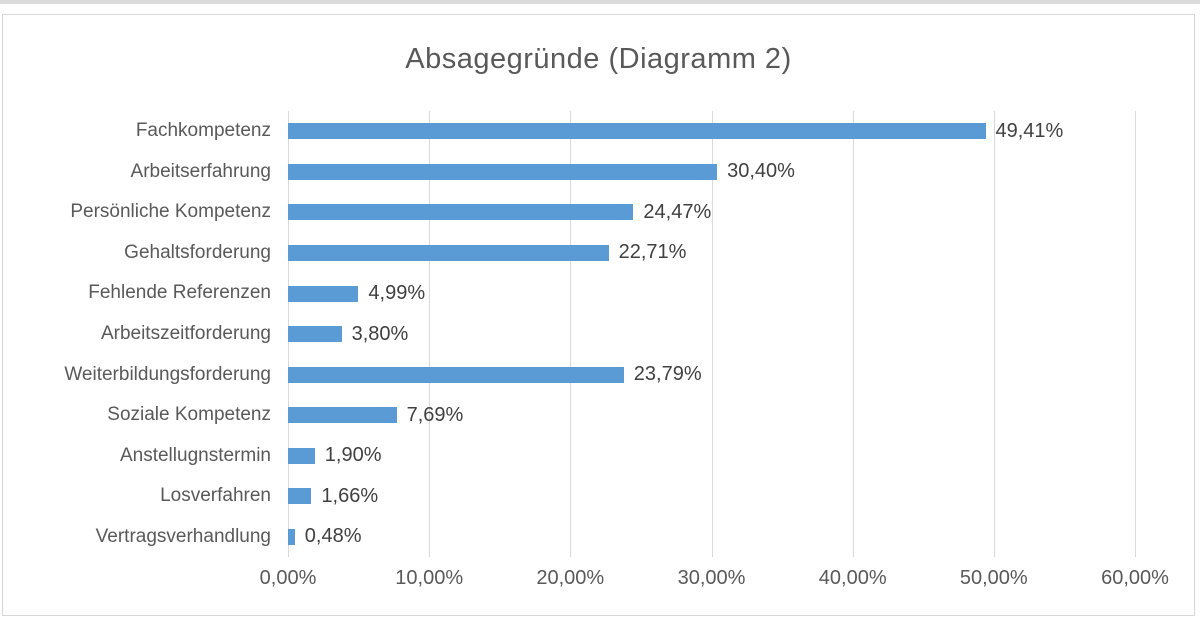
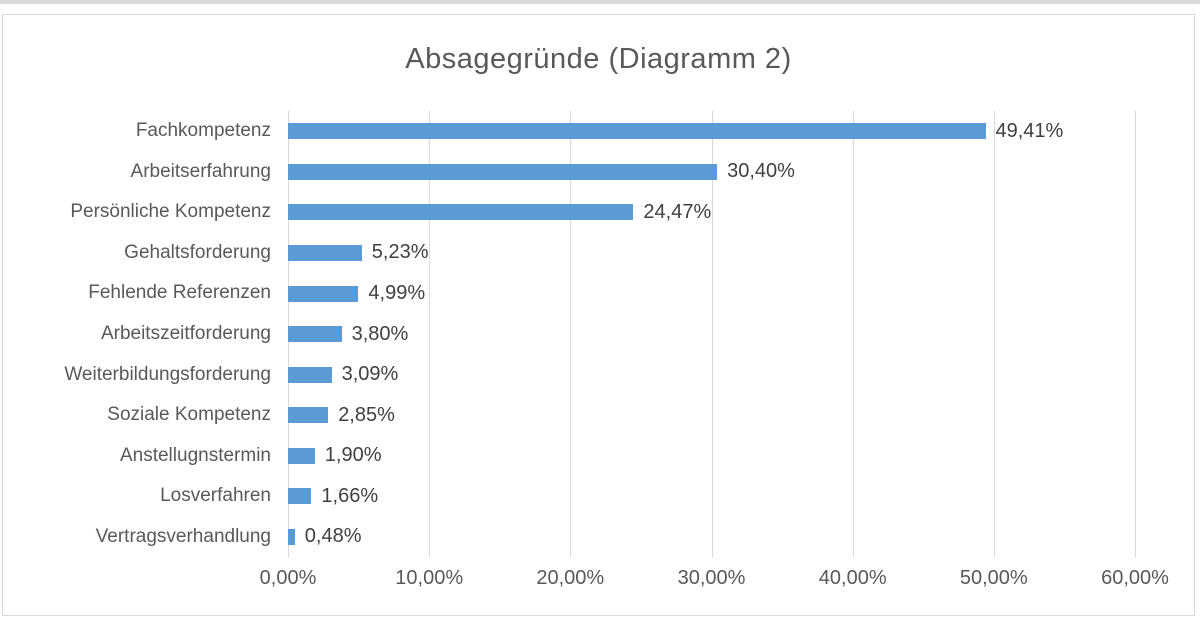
Gehaltsforderung: 22,71% -> 5,23%
Weiterbildungsforderung: 23,79% -> 3,09%
Soziale Kompetenz: 7,69% -> 2,85%
